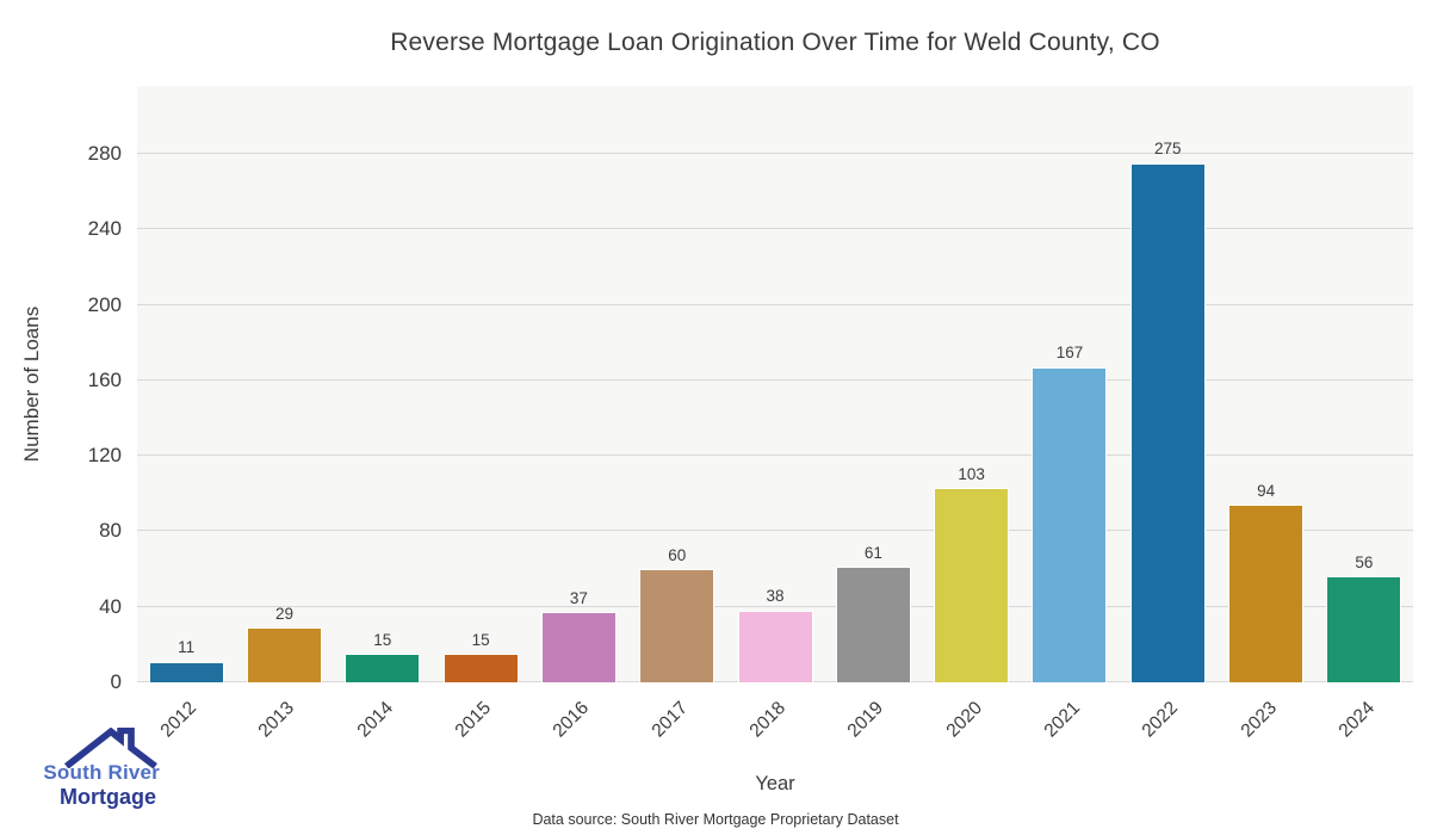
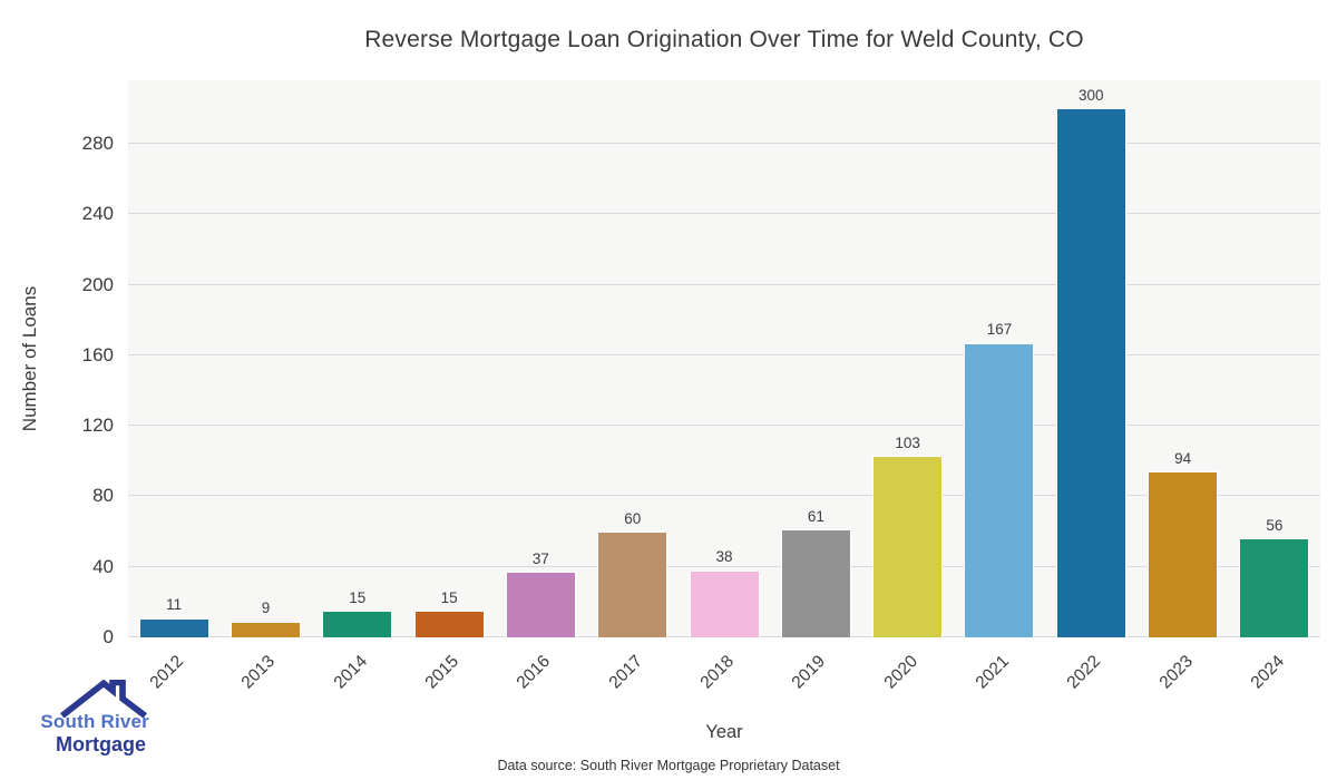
2013: 29 -> 9
2022: 275 -> 300
